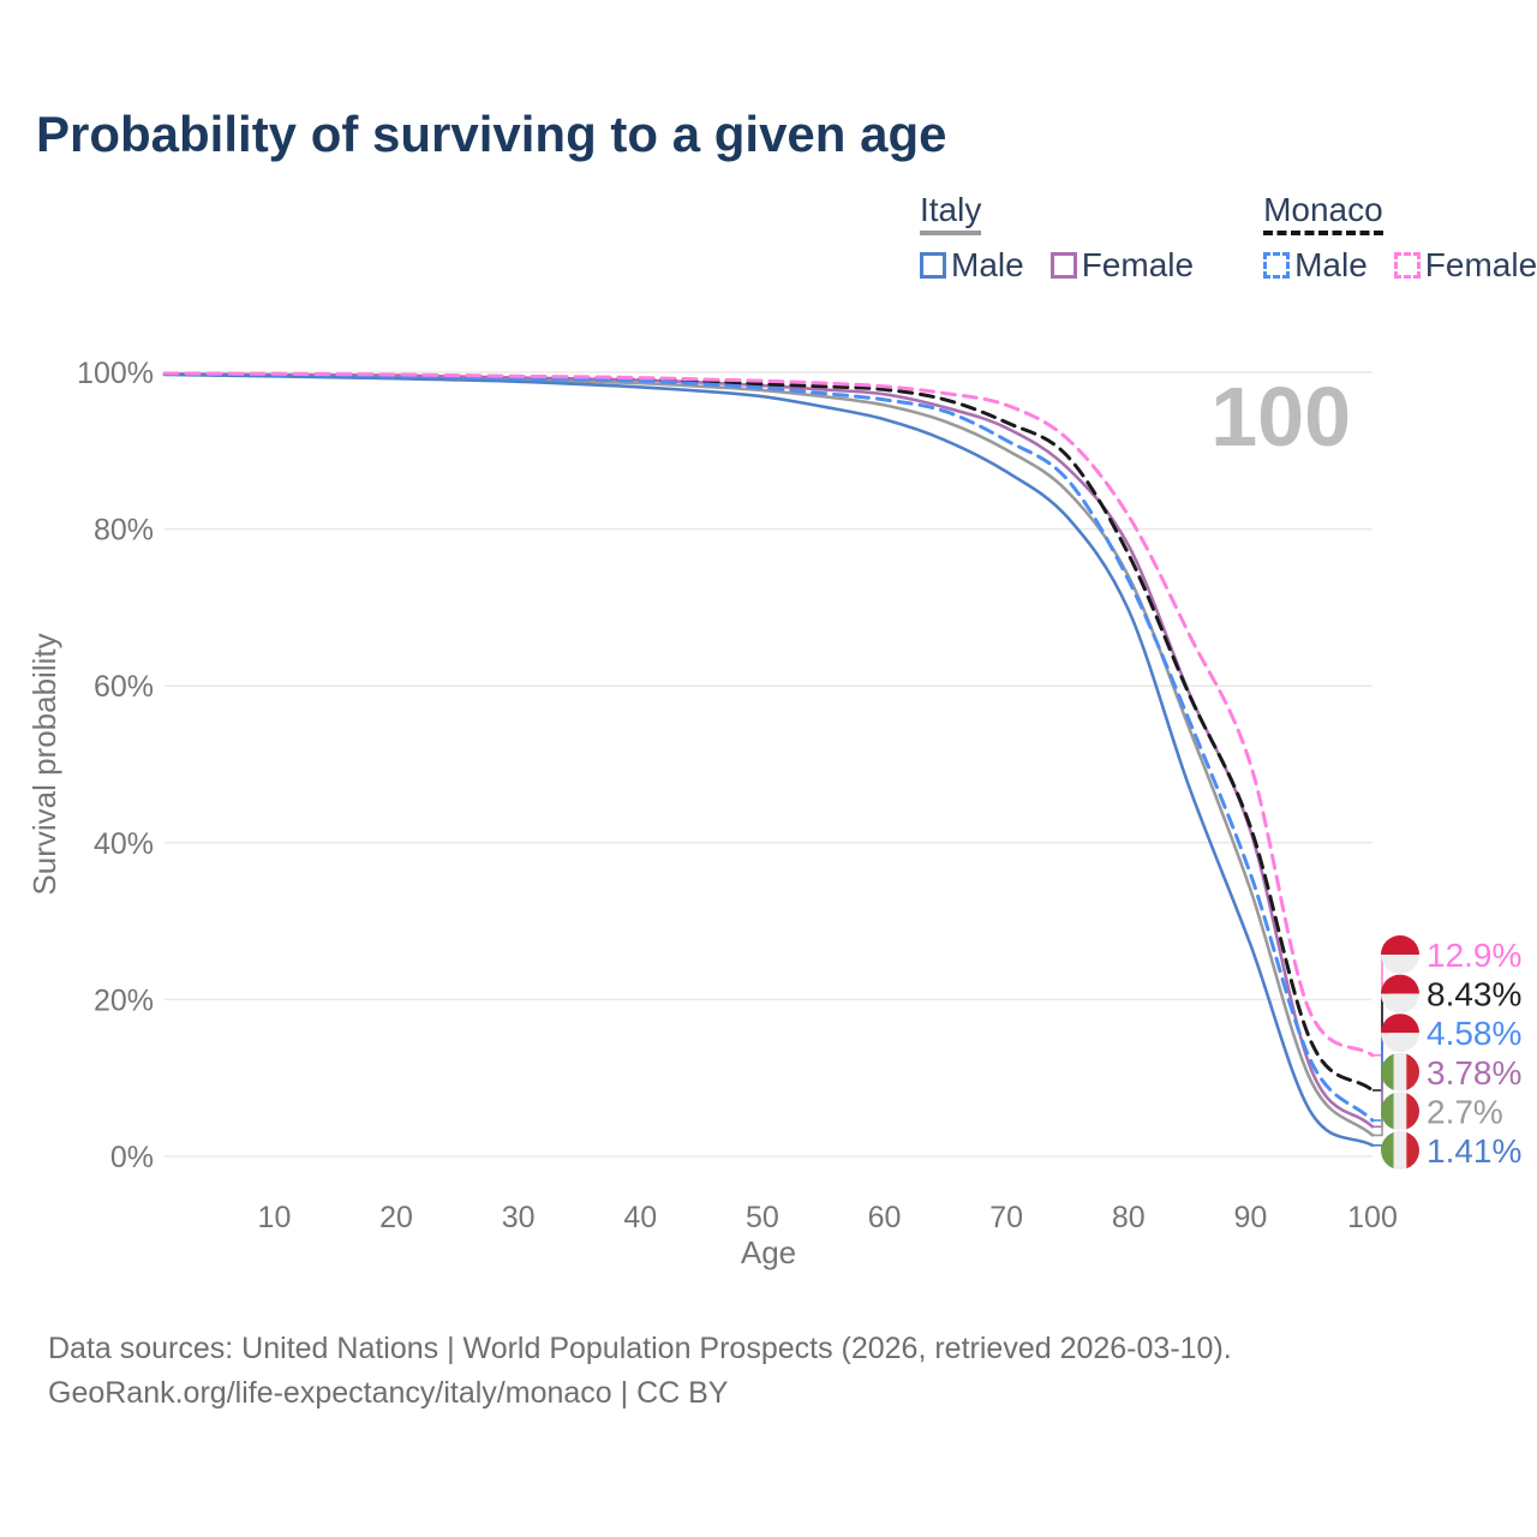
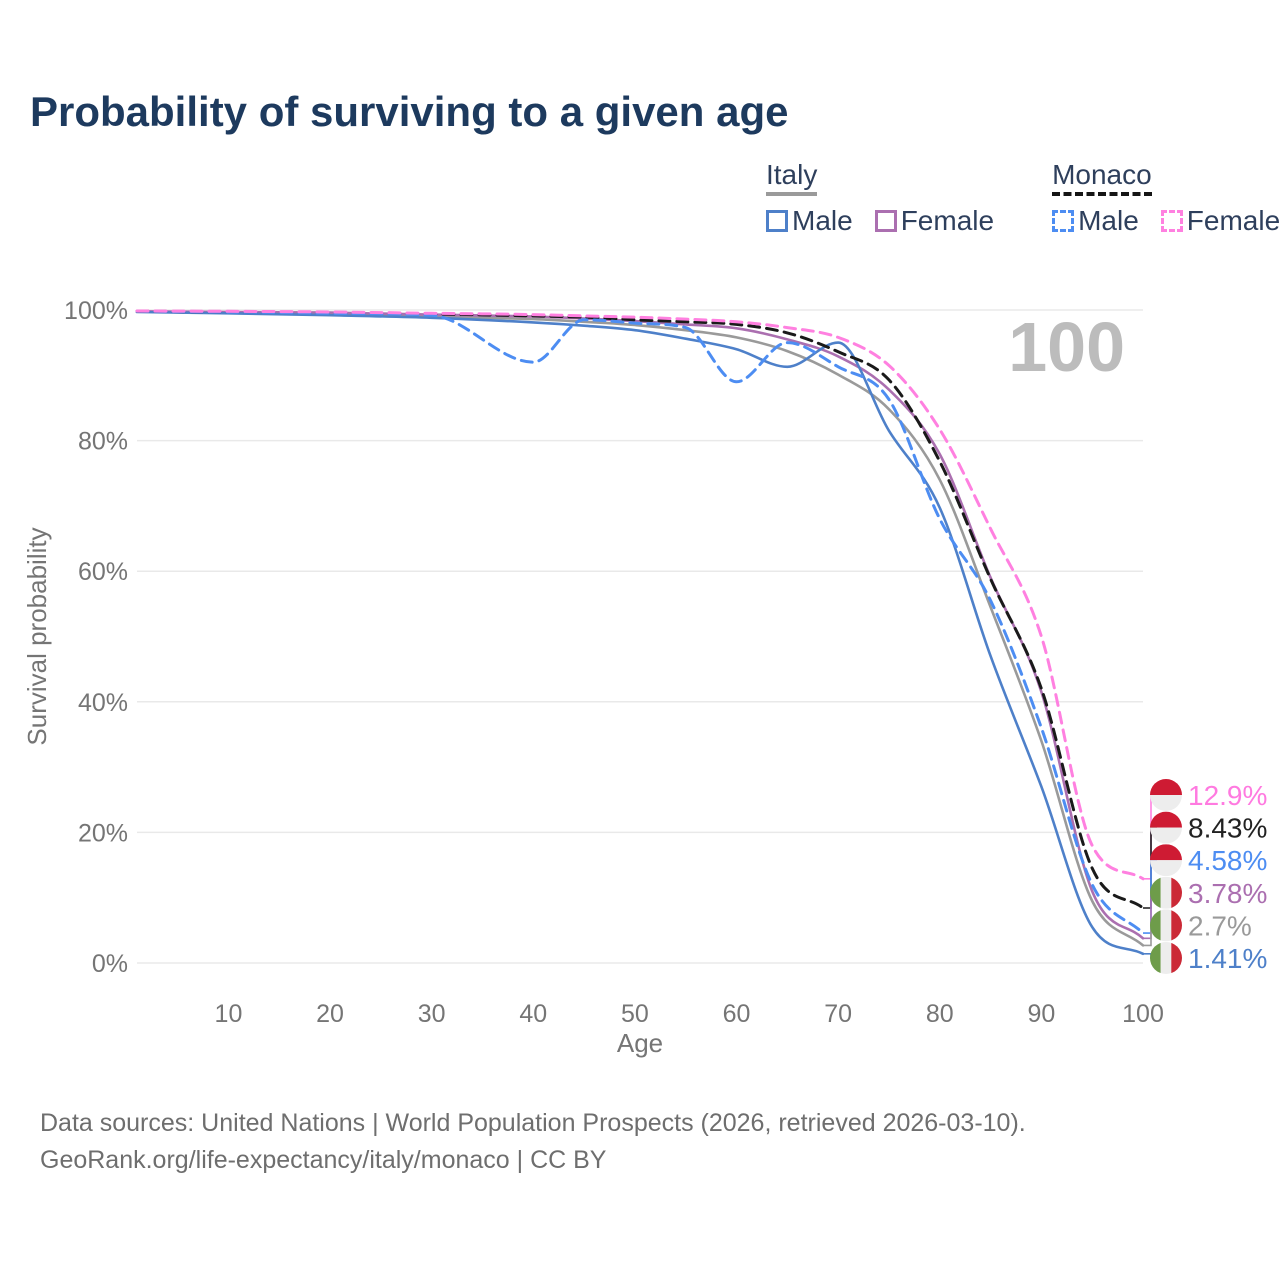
Monaco Male/40: 99% -> 92%
Monaco Male/60: 96% -> 89%
Italy Male/70: 87% -> 95%
Monaco Male/80: 74% -> 68%
